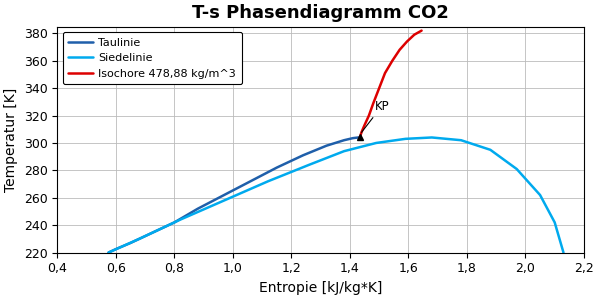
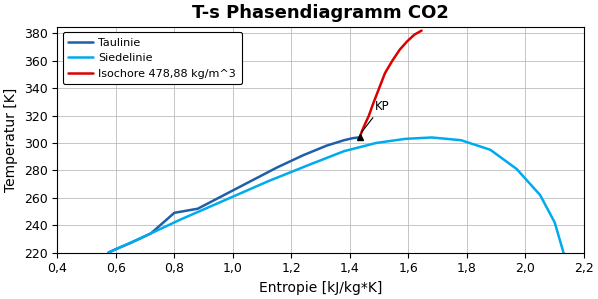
Taulinie/0,8: 242 -> 249
